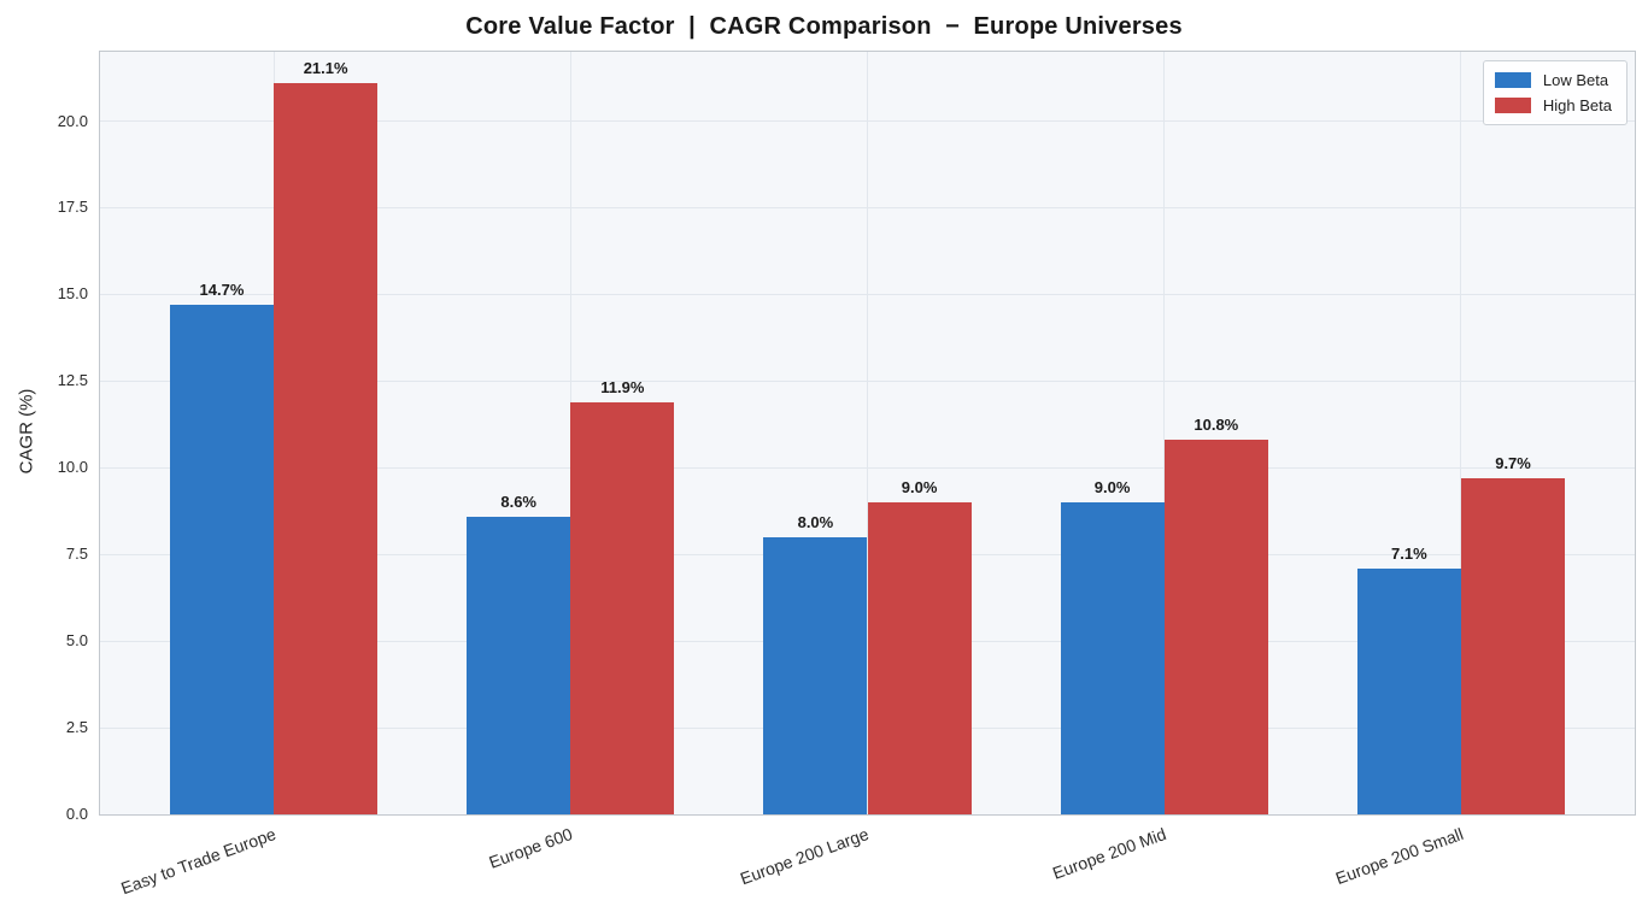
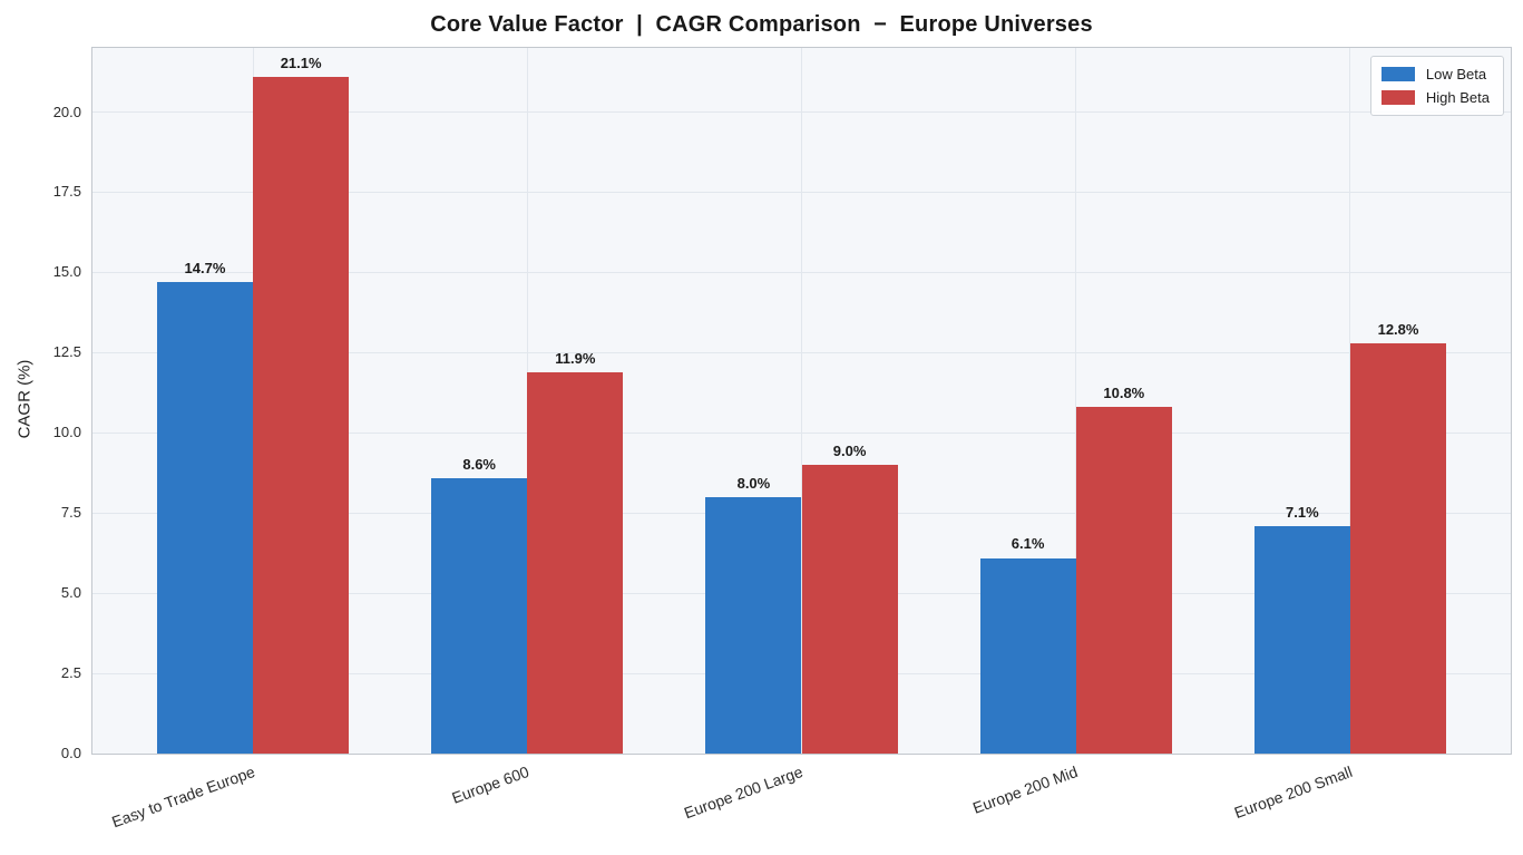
Low Beta/Europe 200 Mid: 9.0% -> 6.1%
High Beta/Europe 200 Small: 9.7% -> 12.8%
